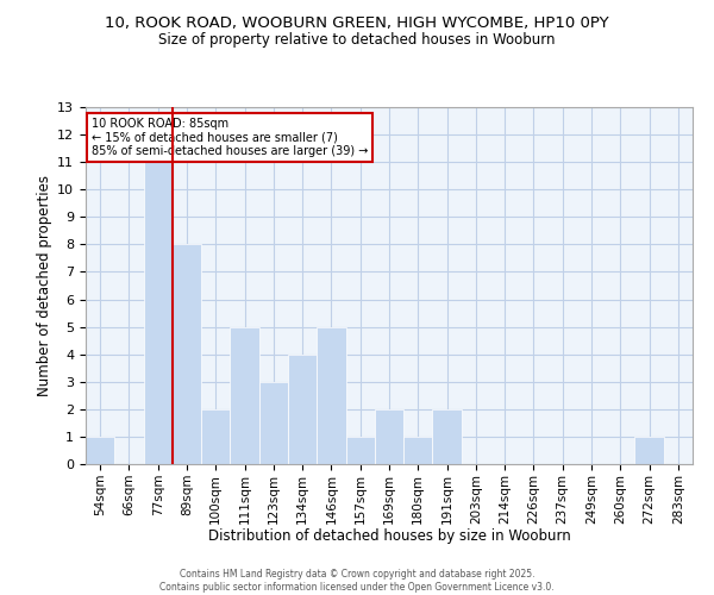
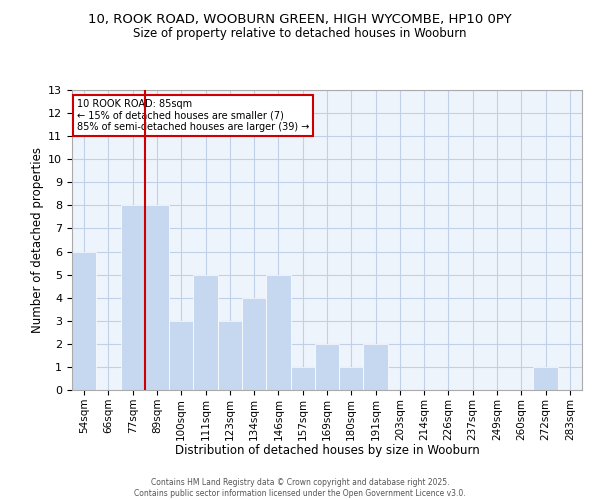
54sqm: 1 -> 6
77sqm: 11 -> 8
100sqm: 2 -> 3
